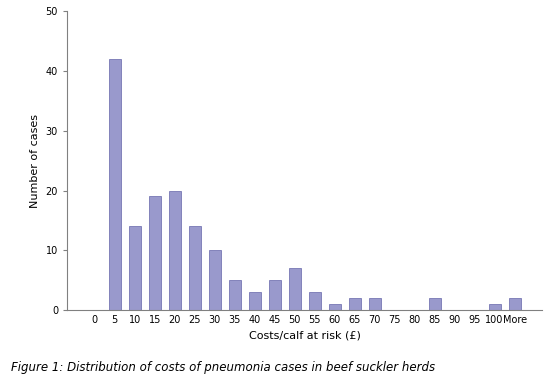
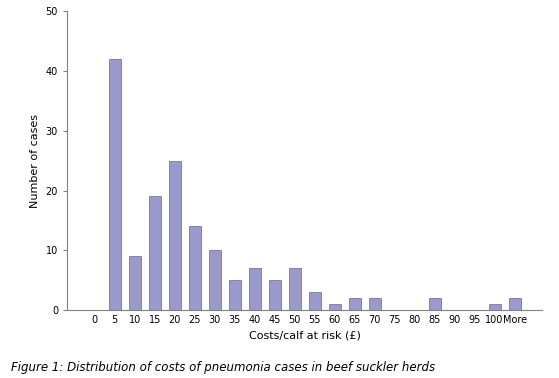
10: 14 -> 9
20: 20 -> 25
40: 3 -> 7
